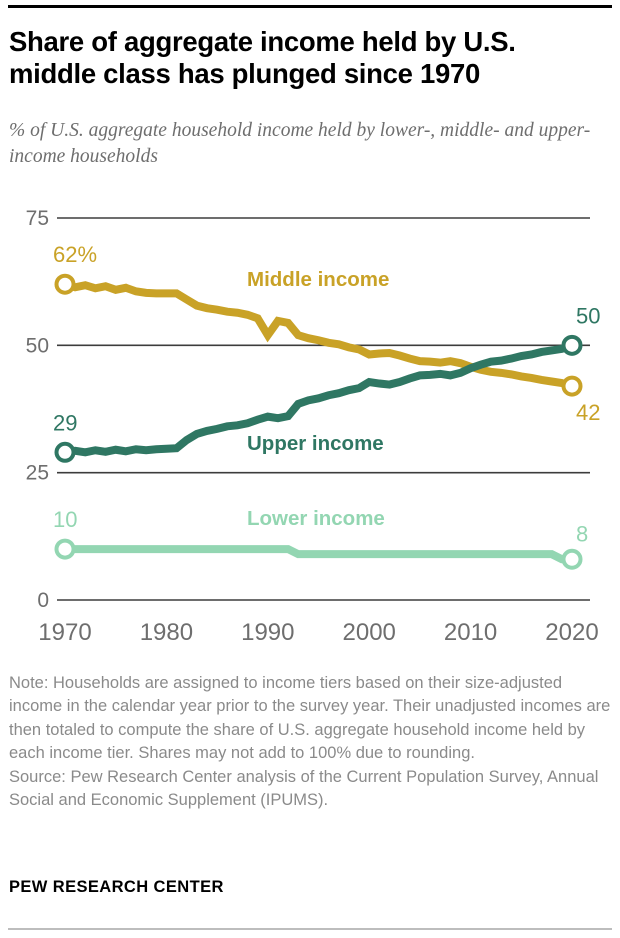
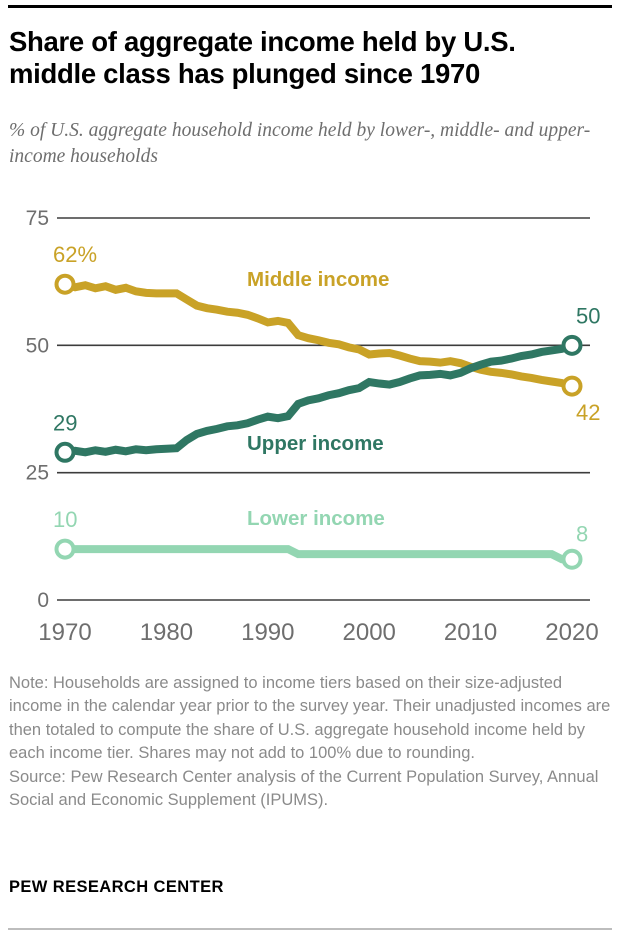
Middle income/1990: 52 -> 54
